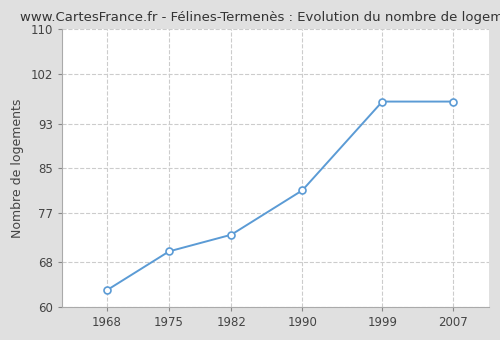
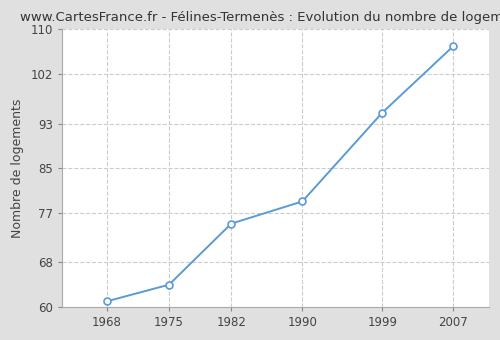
1968: 63 -> 61
1975: 70 -> 64
1982: 73 -> 75
1990: 81 -> 79
1999: 97 -> 95
2007: 97 -> 107
